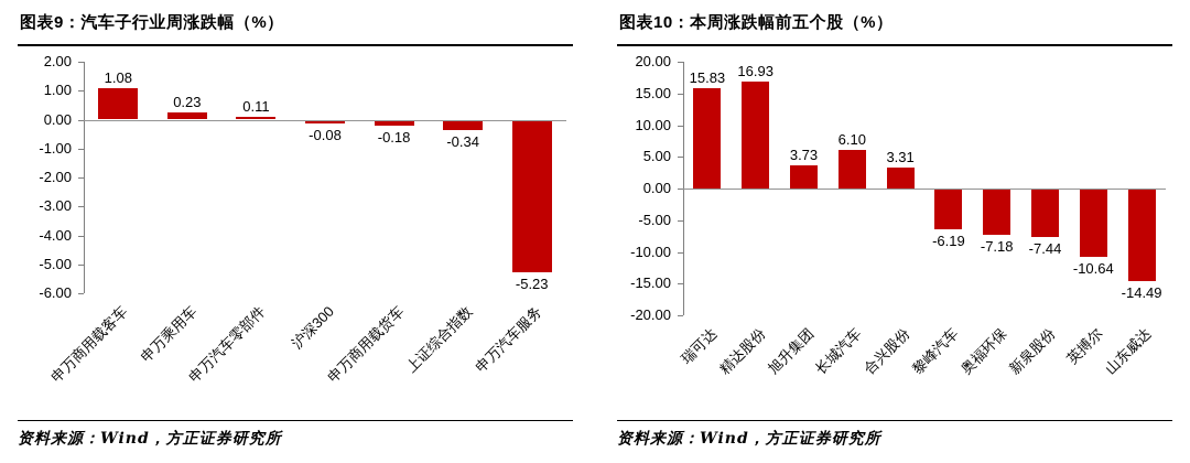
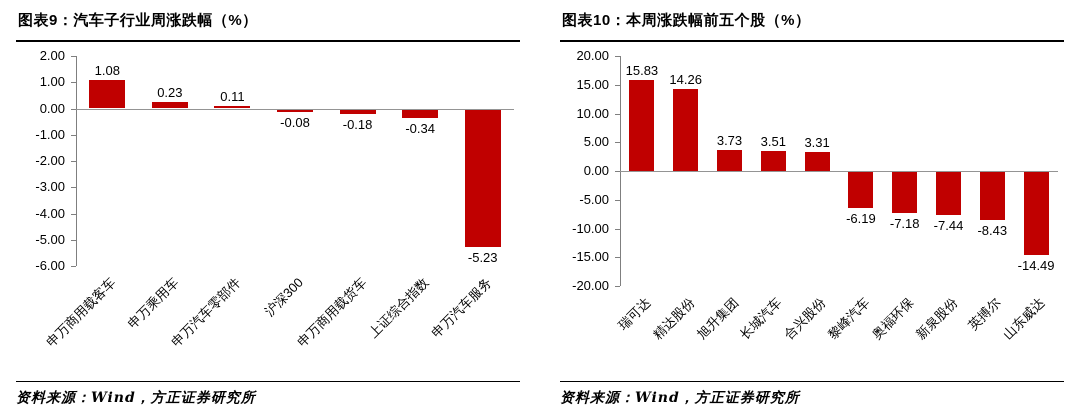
图表10：本周涨跌幅前五个股（%）/精达股份: 16.93 -> 14.26
图表10：本周涨跌幅前五个股（%）/长城汽车: 6.10 -> 3.51
图表10：本周涨跌幅前五个股（%）/英搏尔: -10.64 -> -8.43
